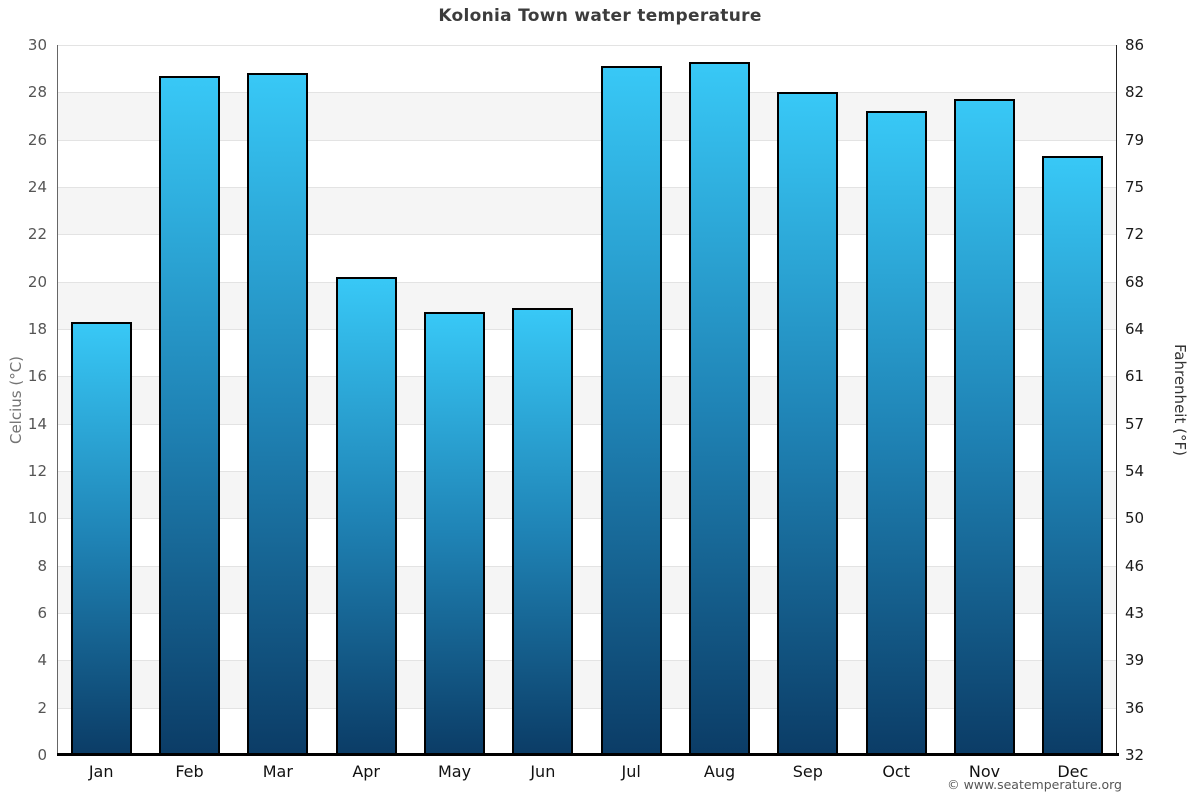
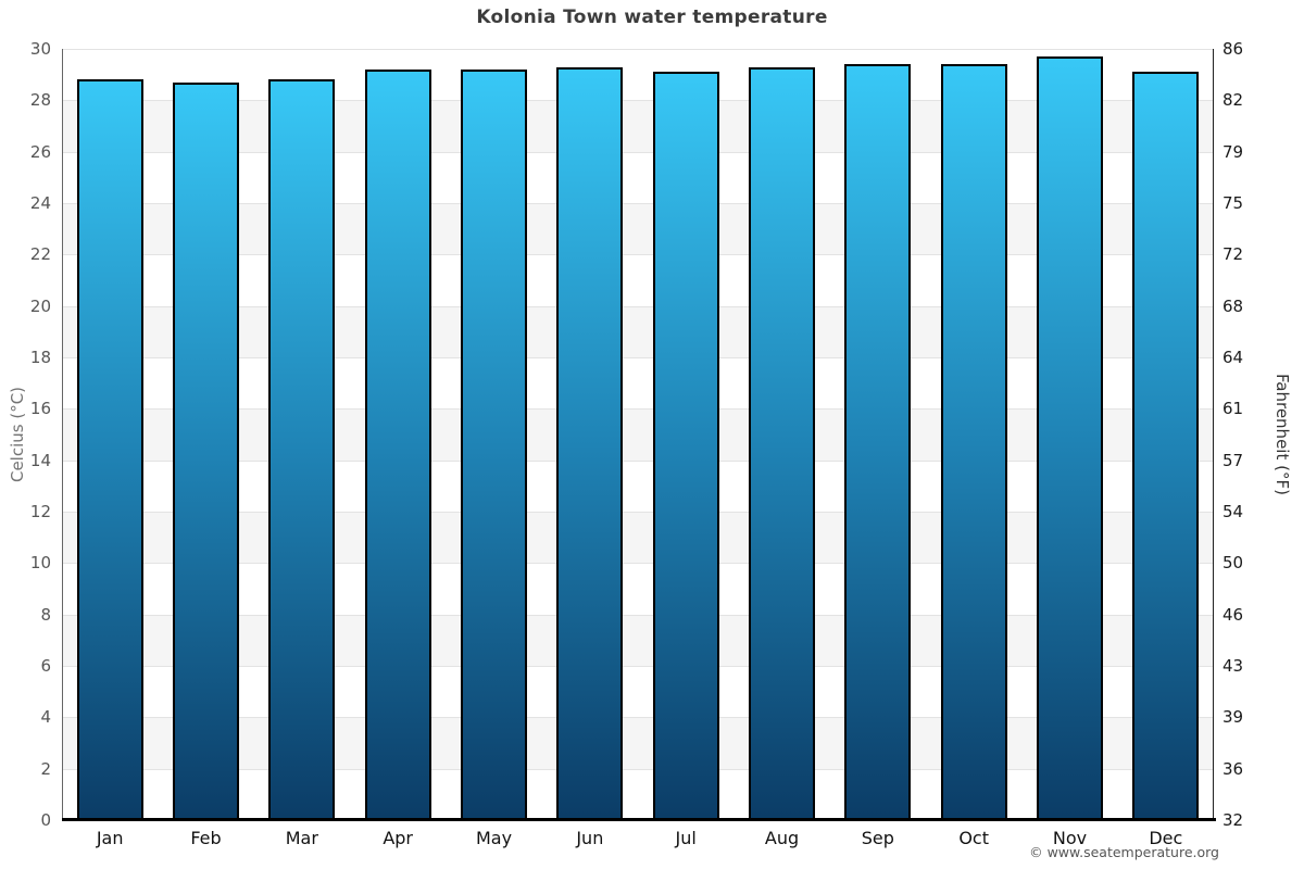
Jan: 18.3 -> 28.8
Apr: 20.2 -> 29.2
May: 18.7 -> 29.2
Jun: 18.9 -> 29.3
Sep: 28.0 -> 29.4
Oct: 27.2 -> 29.4
Nov: 27.7 -> 29.7
Dec: 25.3 -> 29.1
